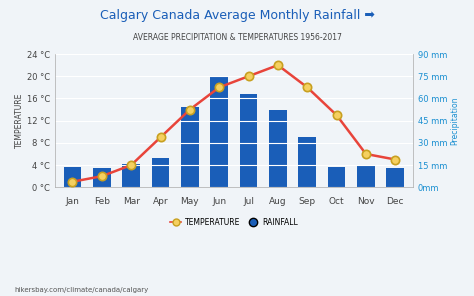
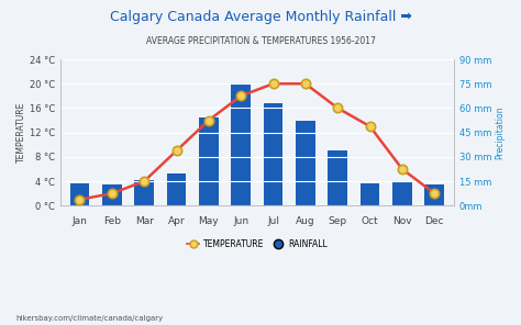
TEMPERATURE/Aug: 22 °C -> 20 °C
TEMPERATURE/Sep: 18 °C -> 16 °C
TEMPERATURE/Dec: 5 °C -> 2 °C
